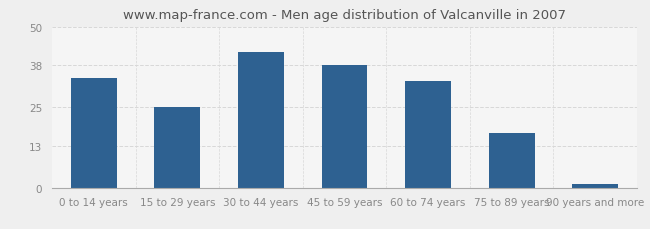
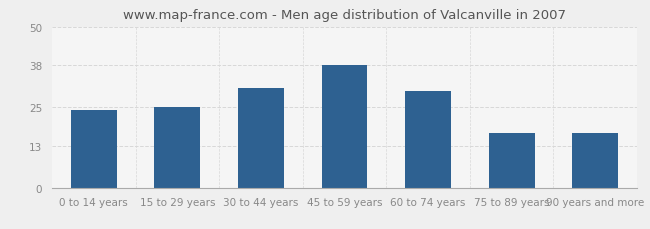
0 to 14 years: 34 -> 24
30 to 44 years: 42 -> 31
60 to 74 years: 33 -> 30
90 years and more: 1 -> 17
